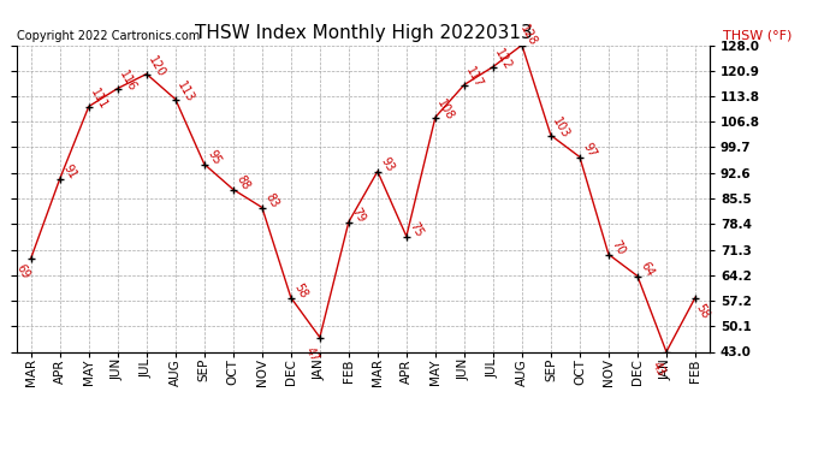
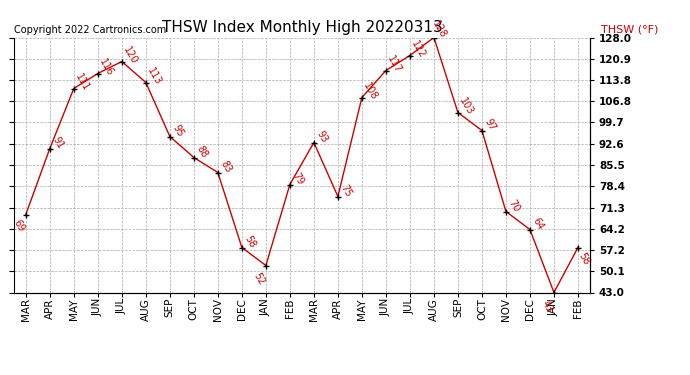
JAN: 47 -> 52
